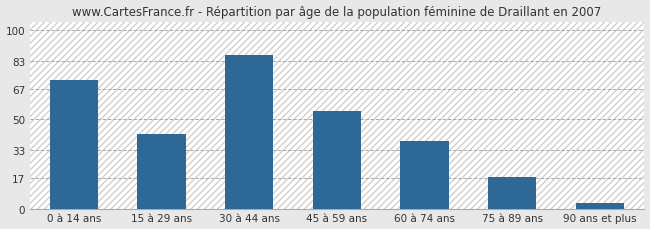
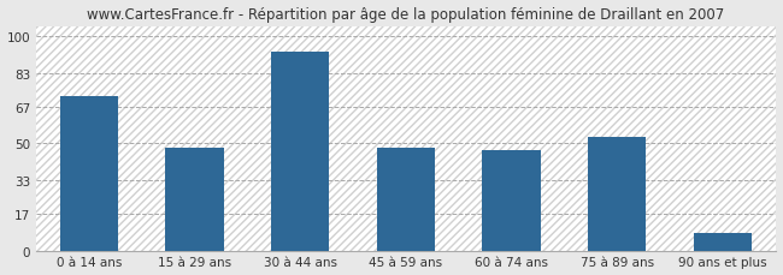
15 à 29 ans: 42 -> 48
30 à 44 ans: 86 -> 93
45 à 59 ans: 55 -> 48
60 à 74 ans: 38 -> 47
75 à 89 ans: 18 -> 53
90 ans et plus: 3 -> 8
